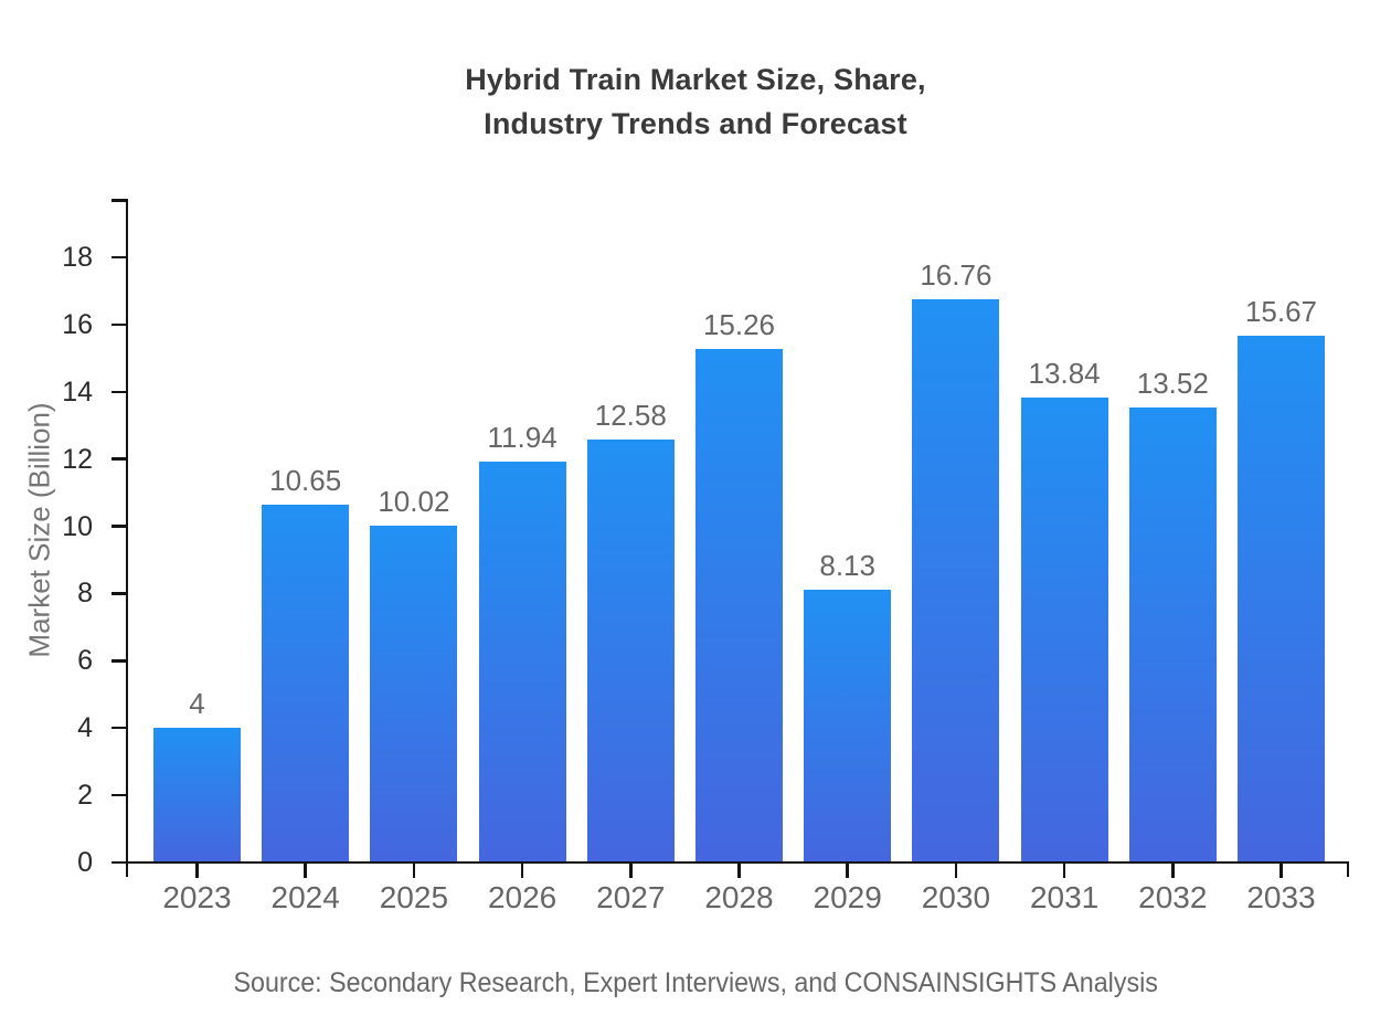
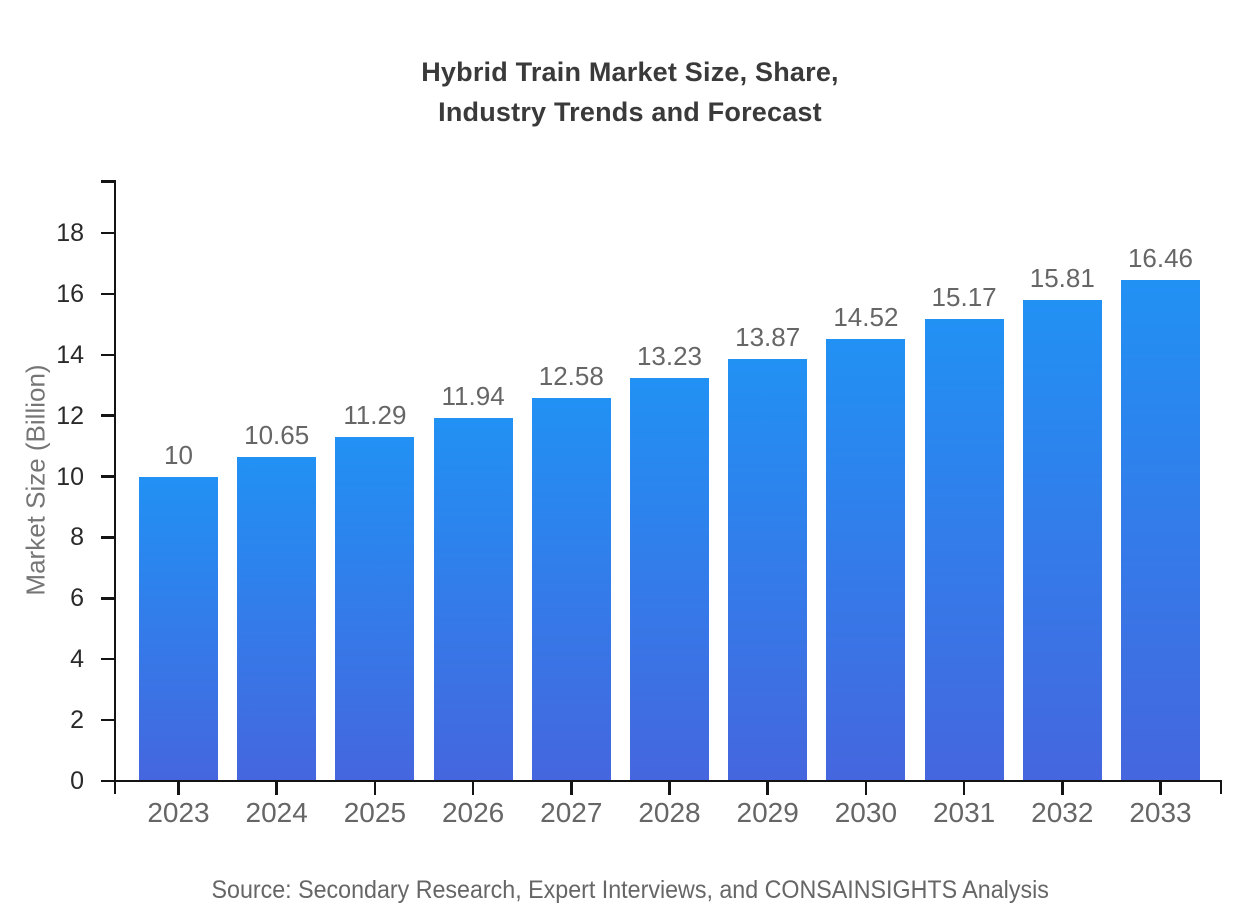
2023: 4 -> 10
2025: 10.02 -> 11.29
2028: 15.26 -> 13.23
2029: 8.13 -> 13.87
2030: 16.76 -> 14.52
2031: 13.84 -> 15.17
2032: 13.52 -> 15.81
2033: 15.67 -> 16.46
